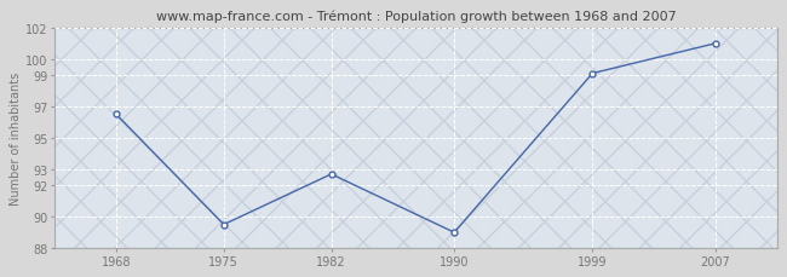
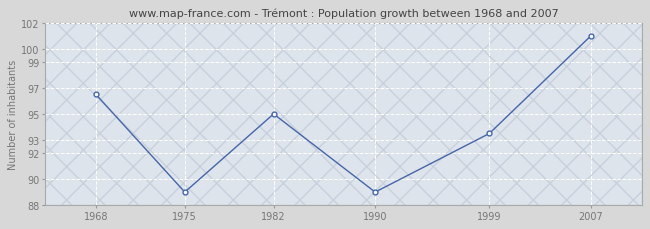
1975: 89.5 -> 89.0
1982: 92.7 -> 95.0
1999: 99.1 -> 93.5
